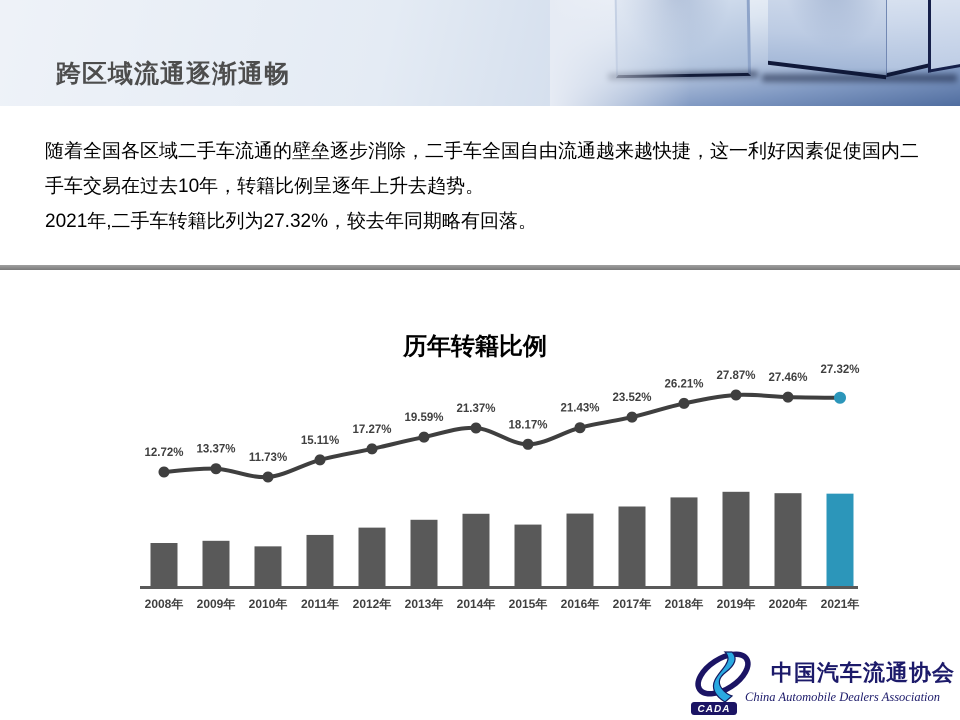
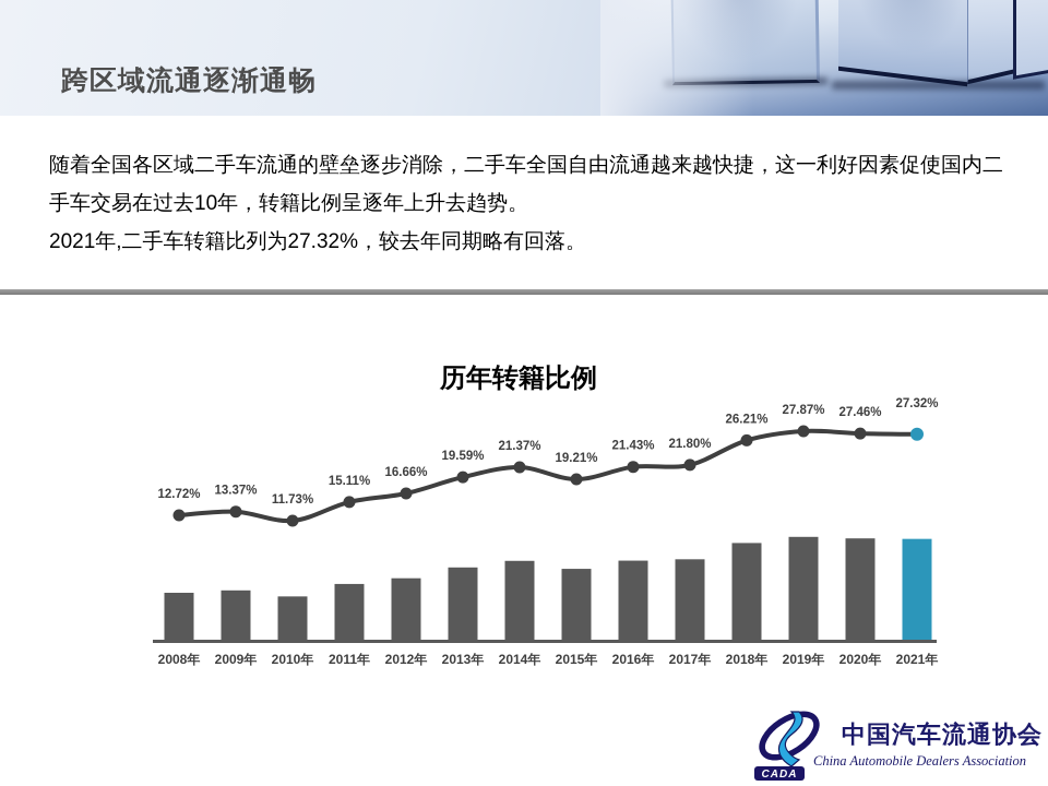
2012年: 17.27% -> 16.66%
2015年: 18.17% -> 19.21%
2017年: 23.52% -> 21.80%
